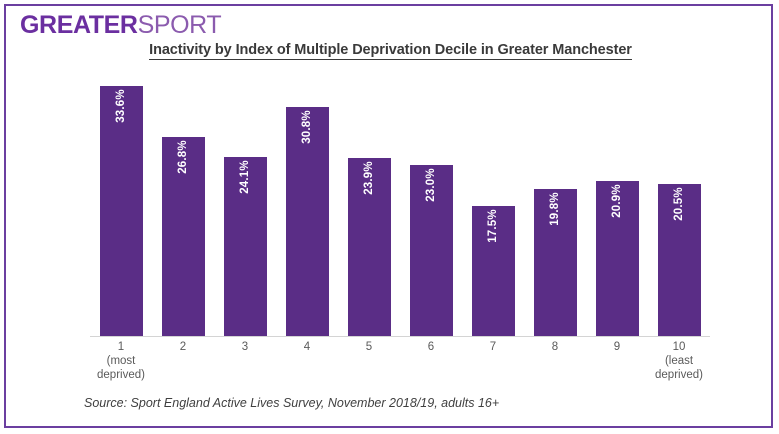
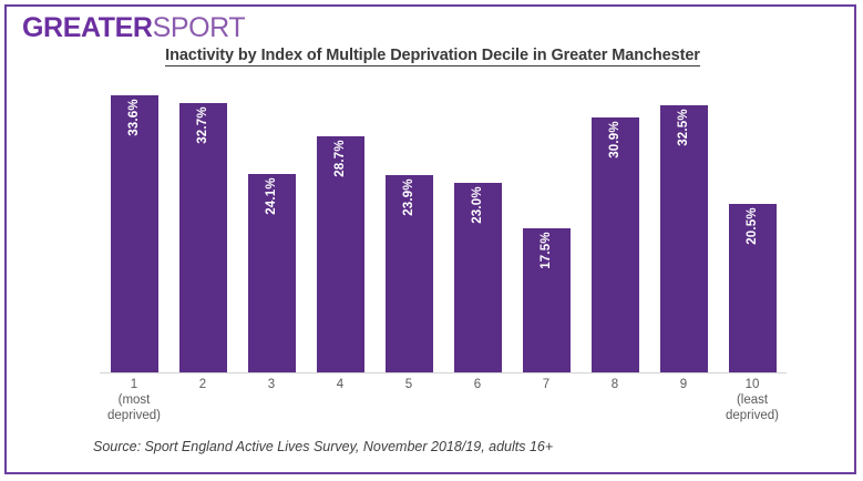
2: 26.8% -> 32.7%
4: 30.8% -> 28.7%
8: 19.8% -> 30.9%
9: 20.9% -> 32.5%
